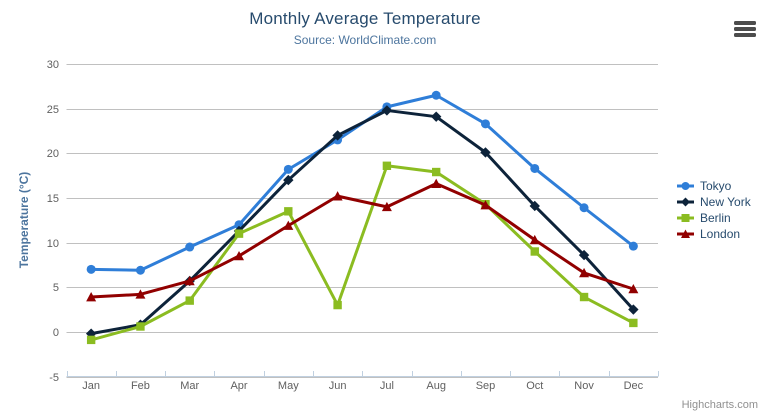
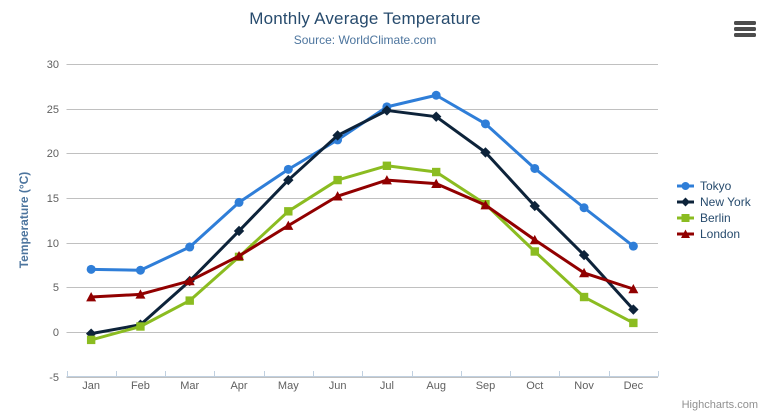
Tokyo/Apr: 12 -> 14
Berlin/Apr: 11 -> 8
Berlin/Jun: 3 -> 17
London/Jul: 14 -> 17
